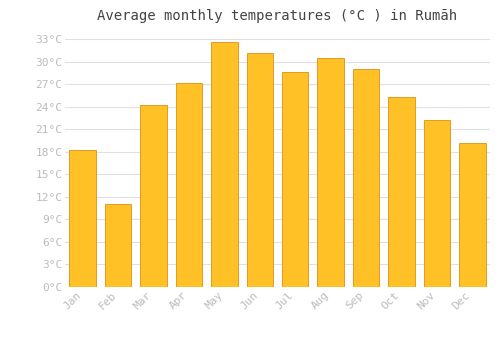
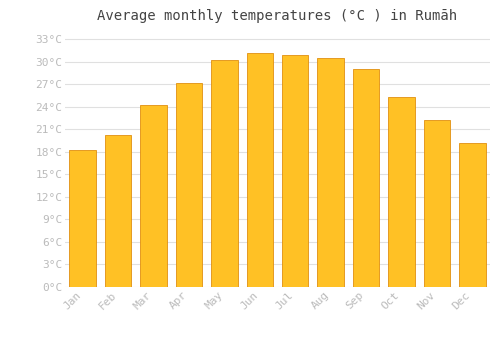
Feb: 11.0°C -> 20.2°C
May: 32.6°C -> 30.3°C
Jul: 28.6°C -> 30.9°C
